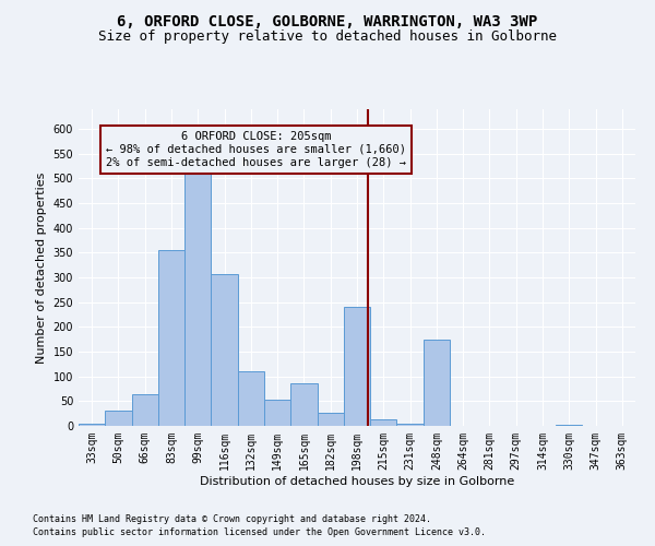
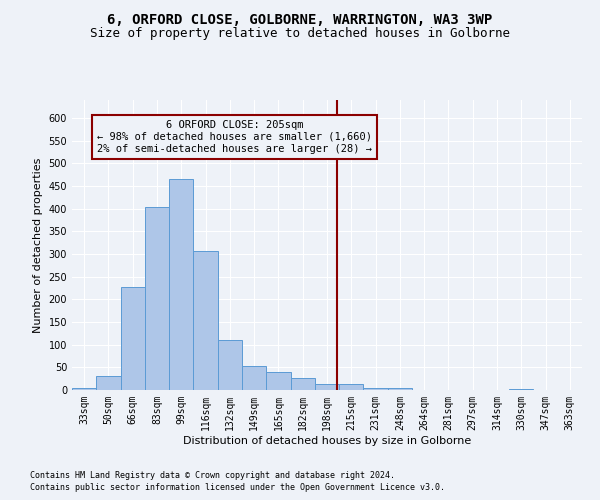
66sqm: 65 -> 228
83sqm: 355 -> 403
99sqm: 510 -> 465
165sqm: 85 -> 39
198sqm: 240 -> 13
248sqm: 175 -> 5
